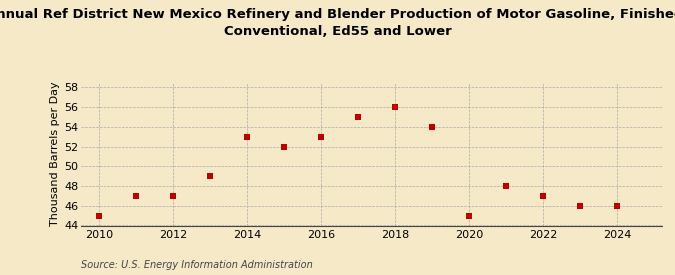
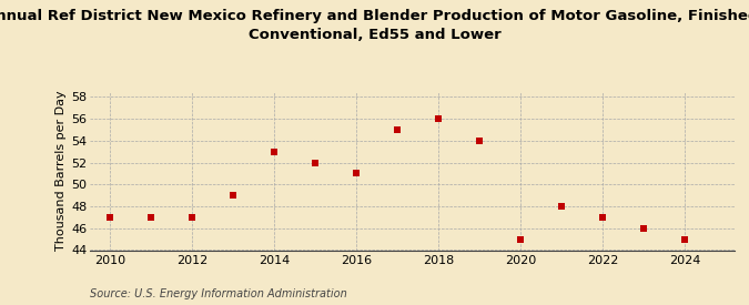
2010: 45 -> 47
2016: 53 -> 51
2024: 46 -> 45
